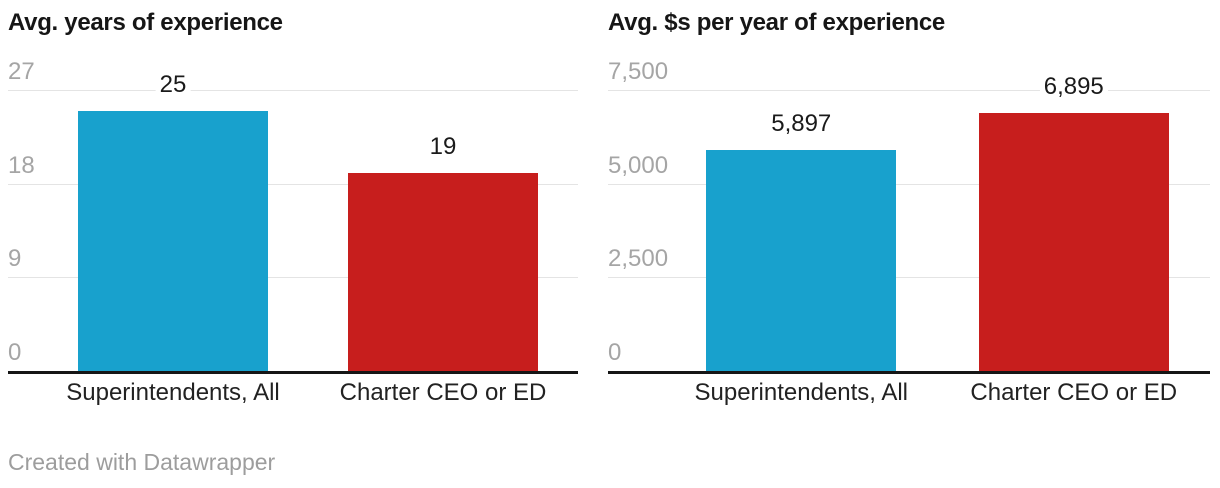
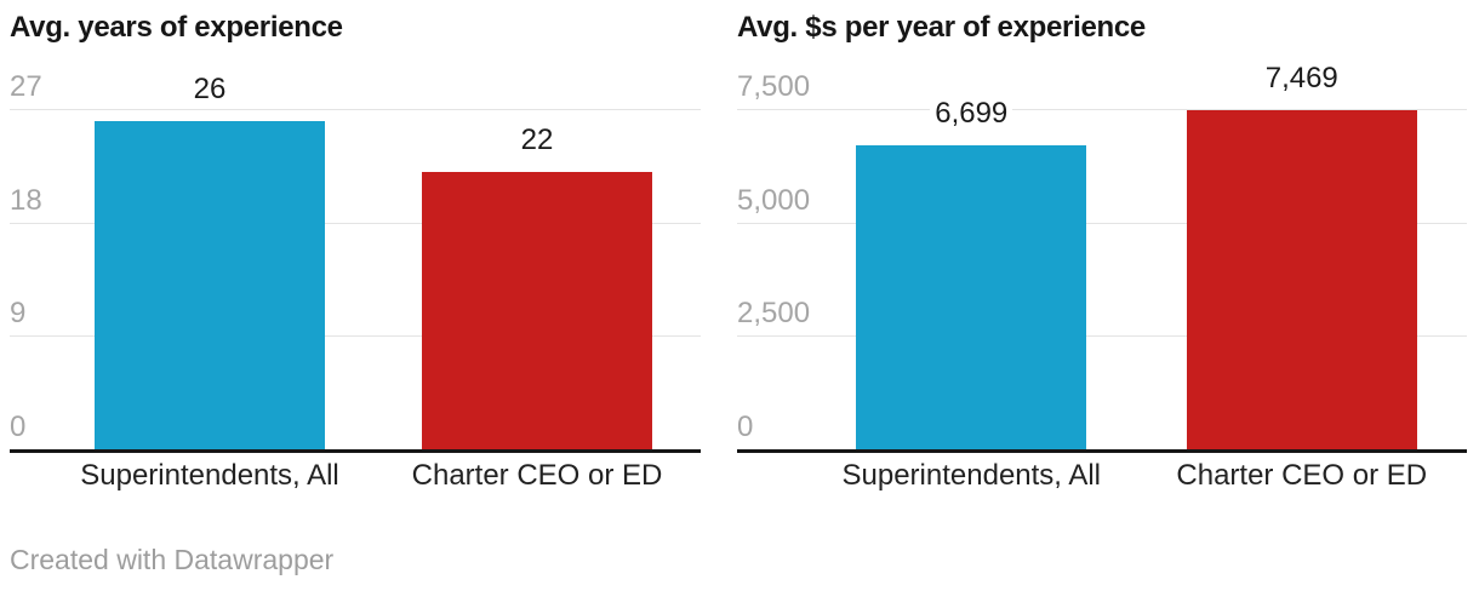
Avg. years of experience/Superintendents, All: 25 -> 26
Avg. years of experience/Charter CEO or ED: 19 -> 22
Avg. $s per year of experience/Superintendents, All: 5,897 -> 6,699
Avg. $s per year of experience/Charter CEO or ED: 6,895 -> 7,469
